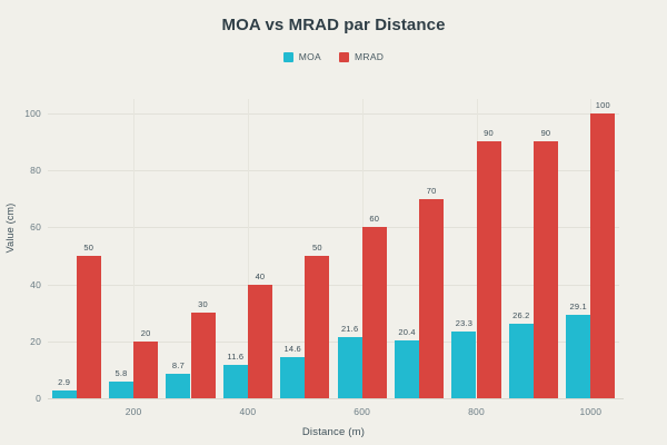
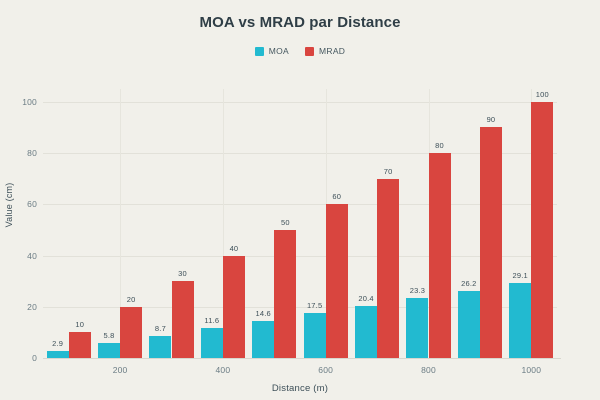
MRAD/100: 50 -> 10
MOA/600: 21.6 -> 17.5
MRAD/800: 90 -> 80
